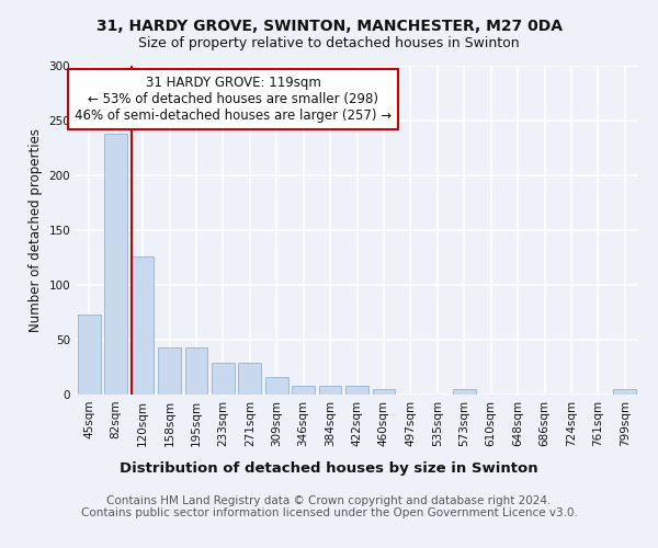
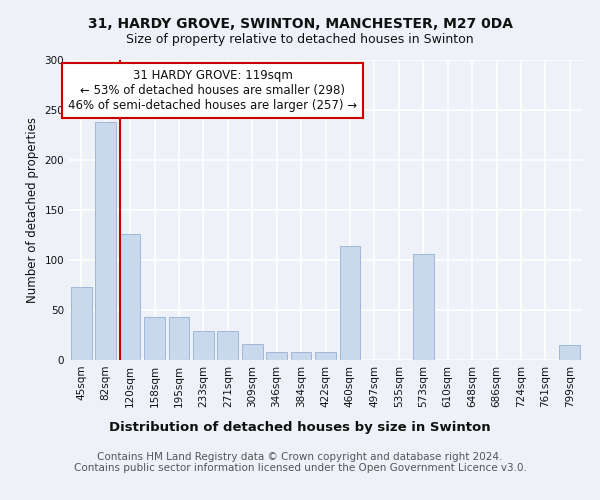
460sqm: 5 -> 114
573sqm: 5 -> 106
799sqm: 5 -> 15
